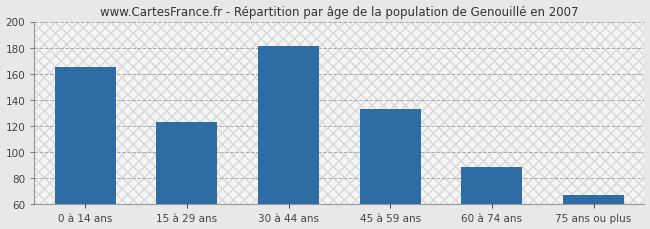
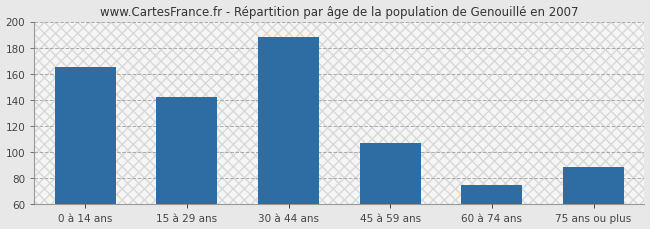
15 à 29 ans: 123 -> 142
30 à 44 ans: 181 -> 188
45 à 59 ans: 133 -> 107
60 à 74 ans: 89 -> 75
75 ans ou plus: 67 -> 89
